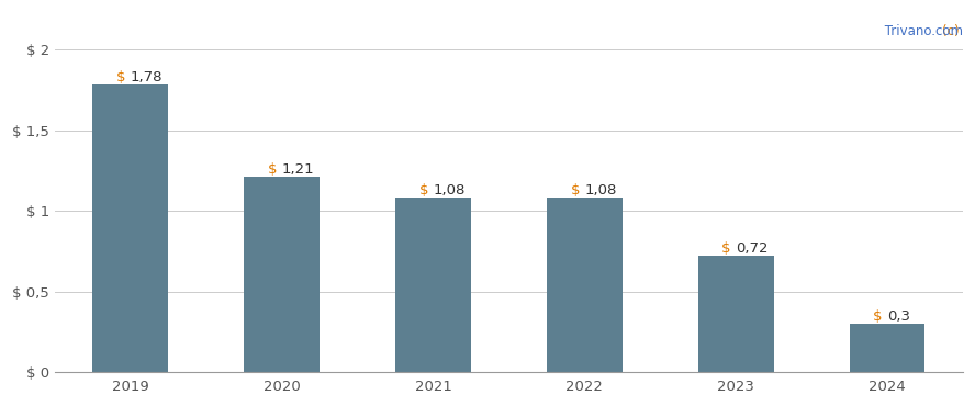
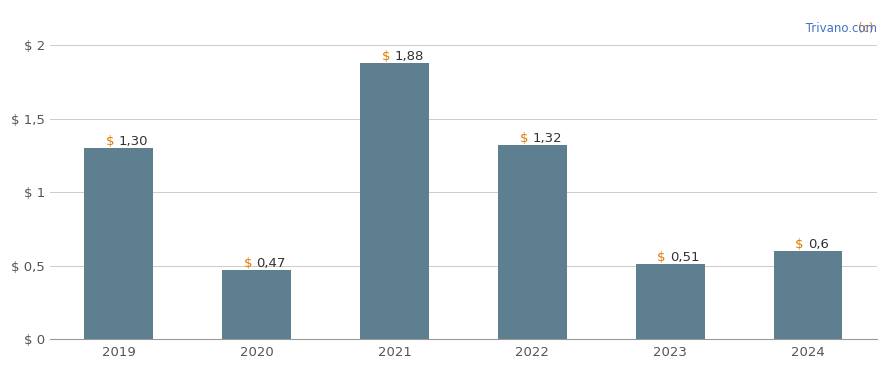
2019: 1,78 -> 1,30
2020: 1,21 -> 0,47
2021: 1,08 -> 1,88
2022: 1,08 -> 1,32
2023: 0,72 -> 0,51
2024: 0,3 -> 0,6
